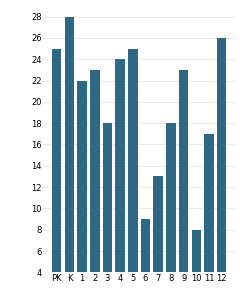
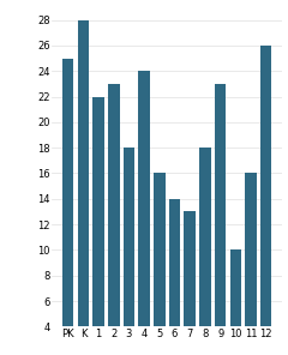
5: 25 -> 16
6: 9 -> 14
10: 8 -> 10
11: 17 -> 16
